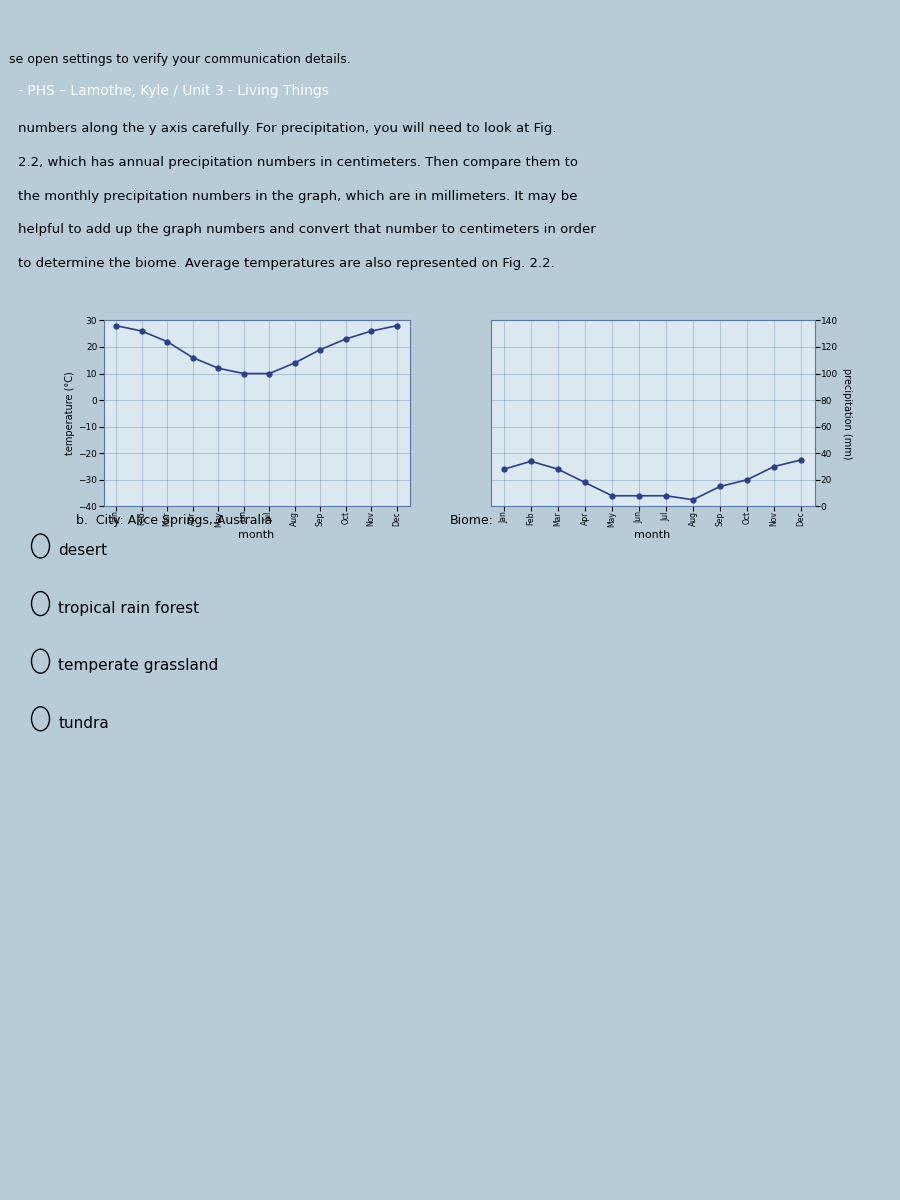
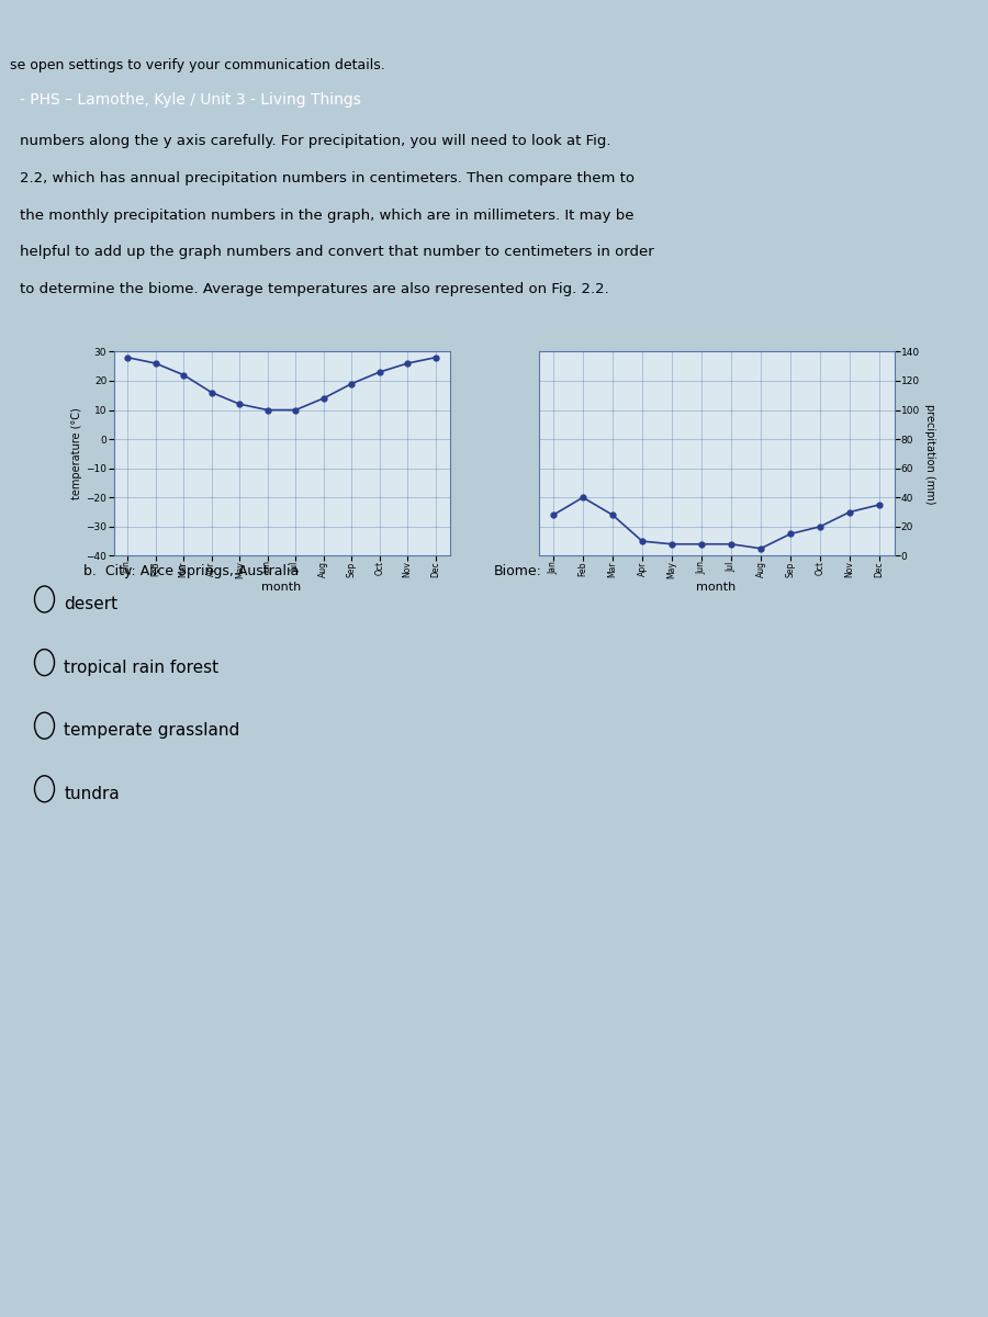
Feb: 34 -> 40
Apr: 18 -> 10
